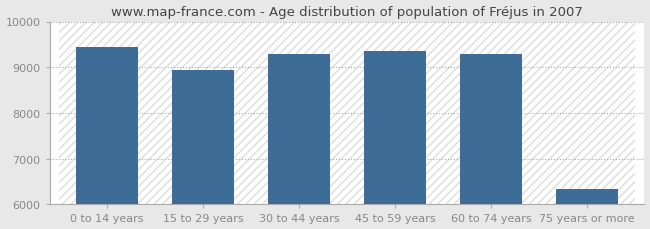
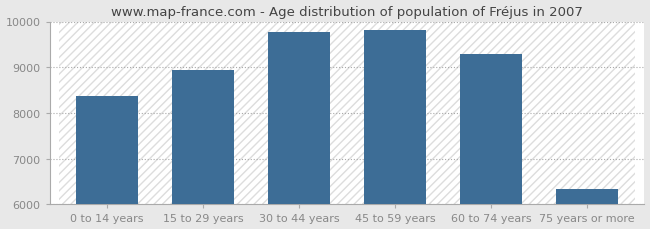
0 to 14 years: 9450 -> 8380
30 to 44 years: 9300 -> 9760
45 to 59 years: 9350 -> 9810
